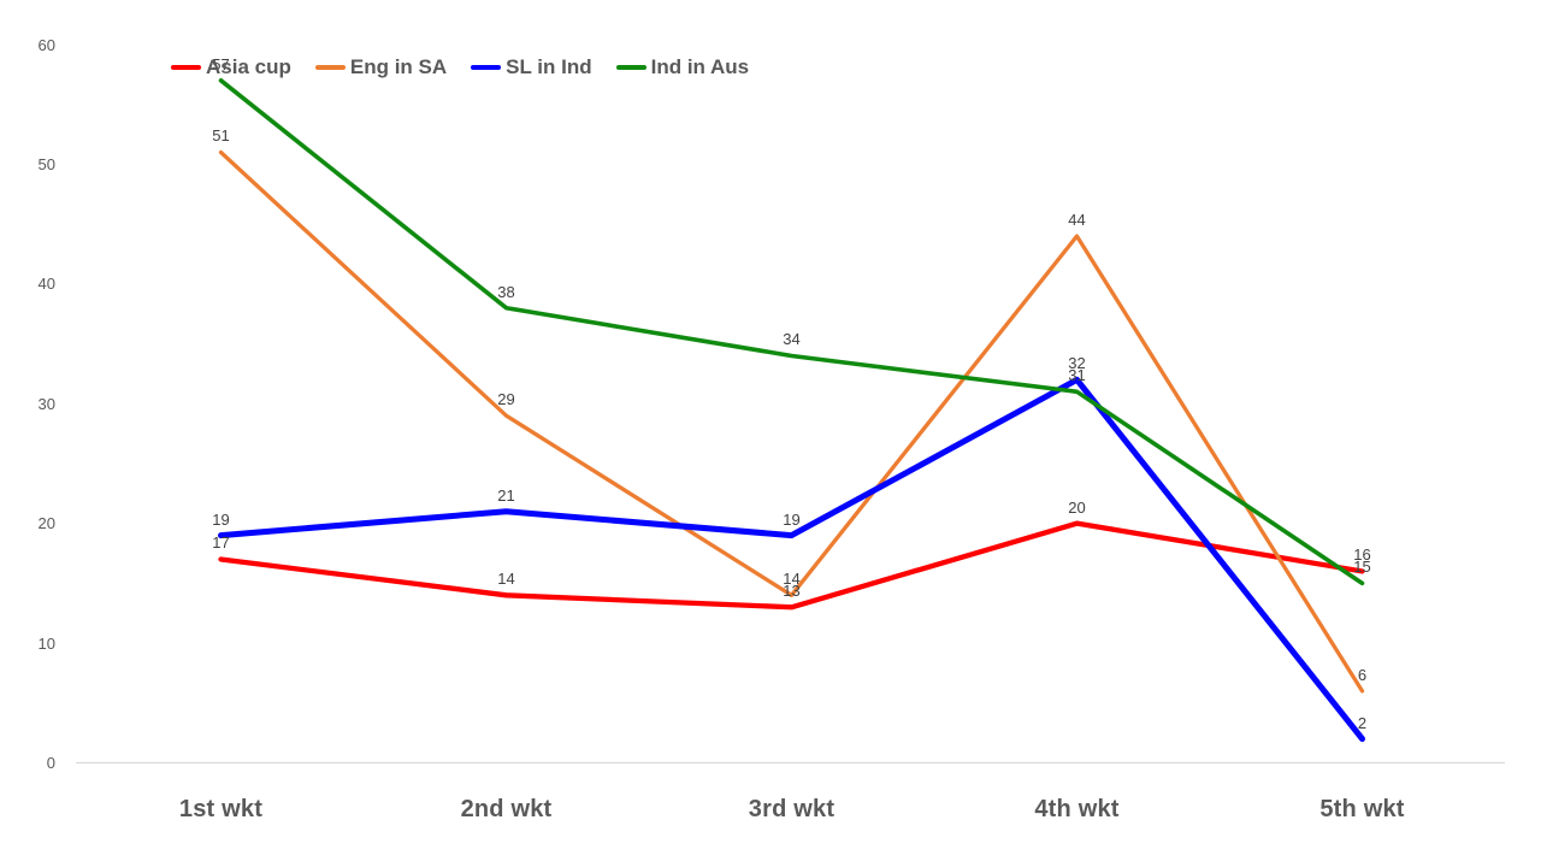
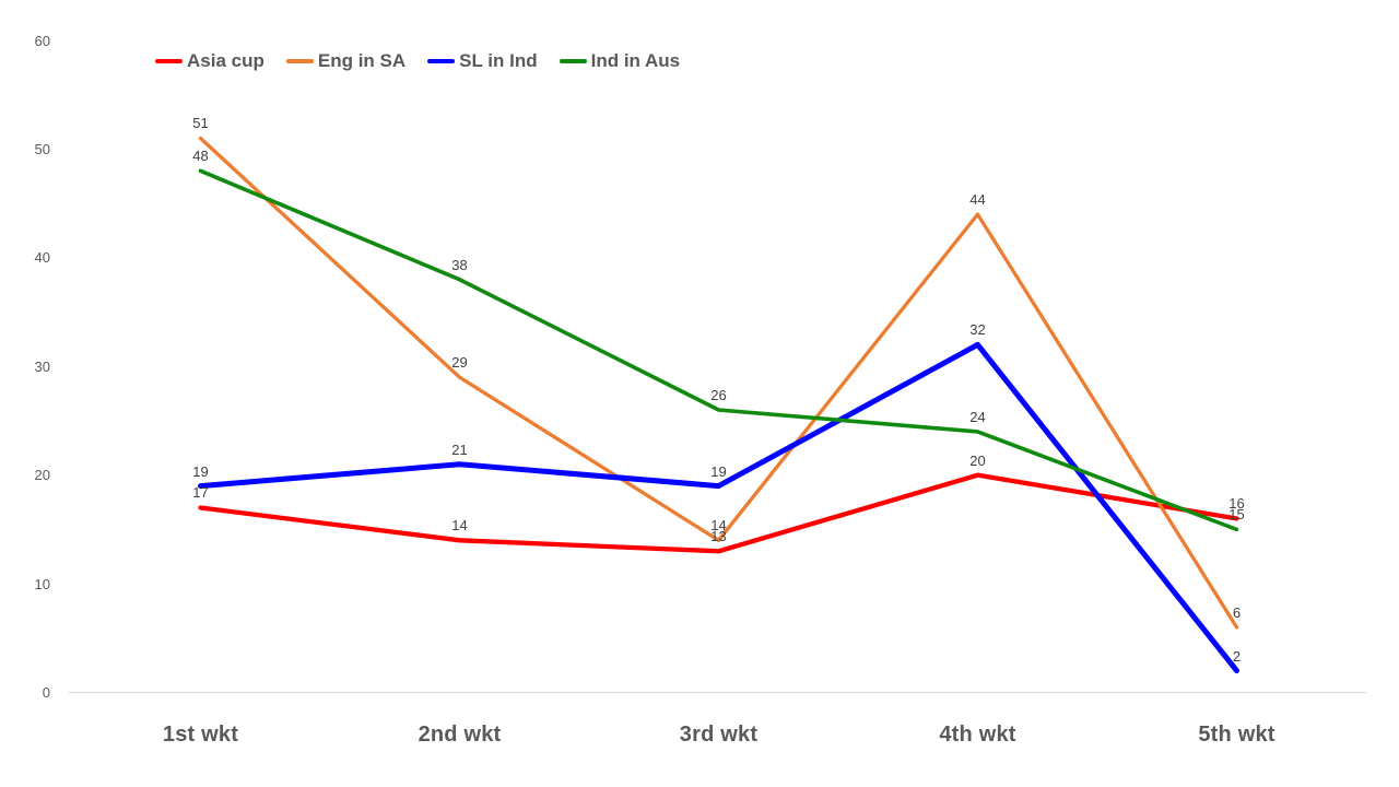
Ind in Aus/1st wkt: 57 -> 48
Ind in Aus/3rd wkt: 34 -> 26
Ind in Aus/4th wkt: 31 -> 24
